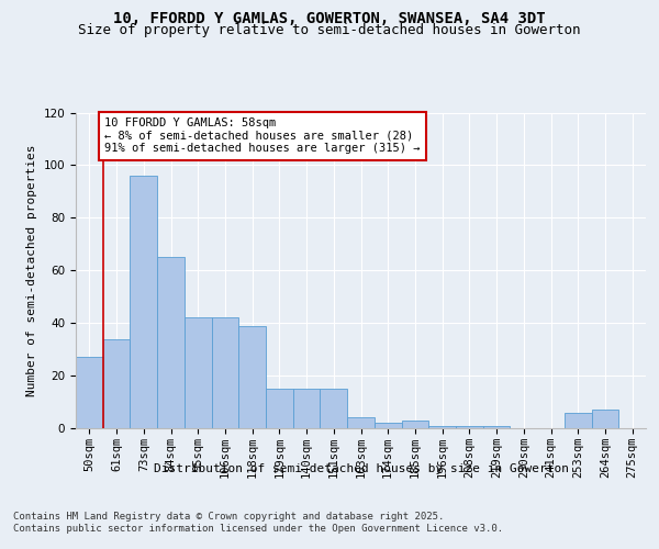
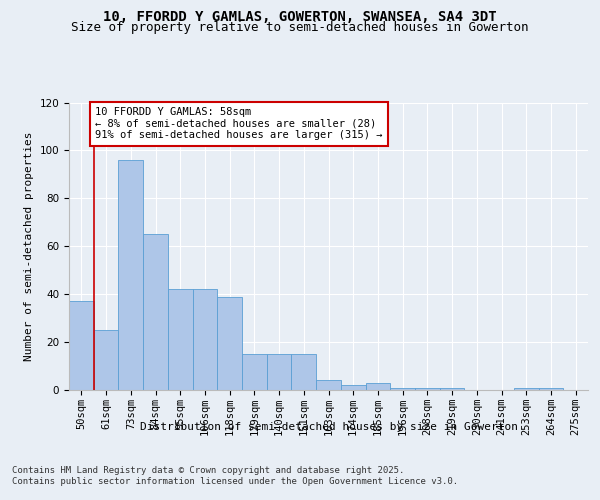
50sqm: 27 -> 37
61sqm: 34 -> 25
253sqm: 6 -> 1
264sqm: 7 -> 1
